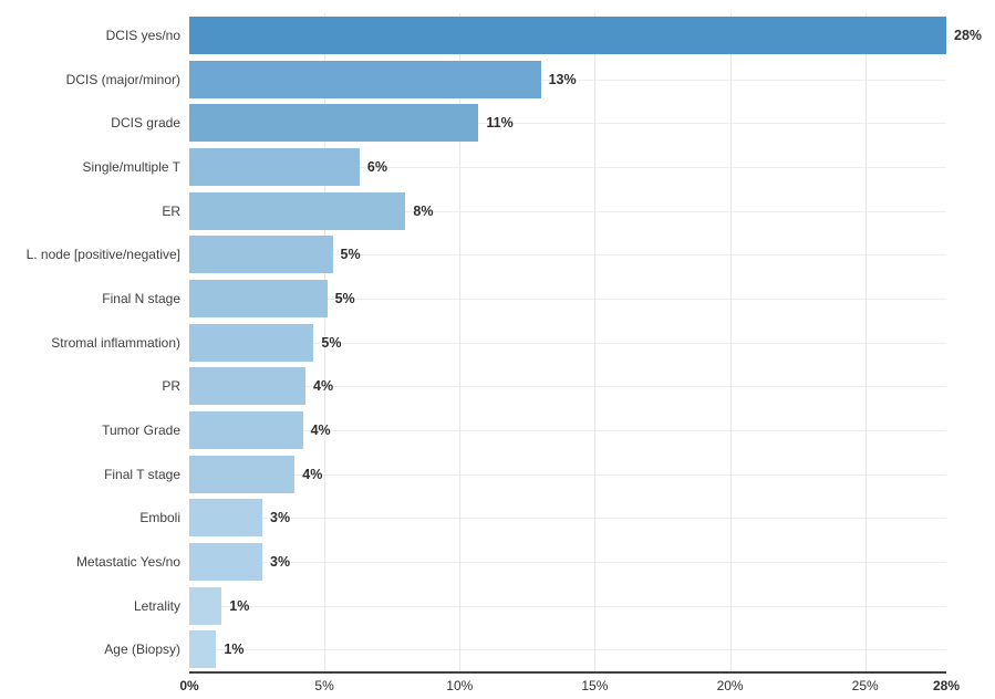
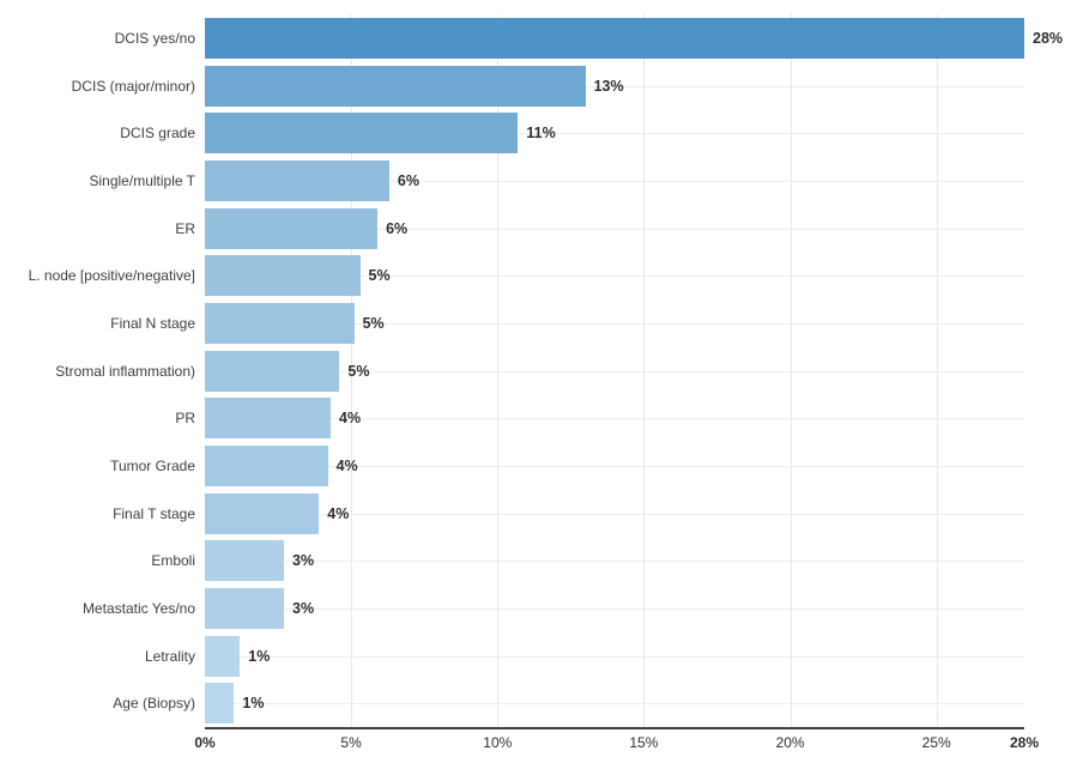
ER: 8% -> 6%
